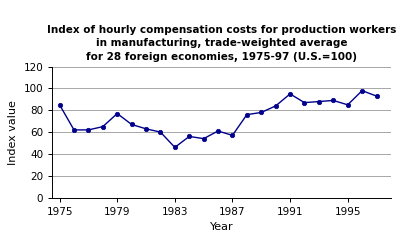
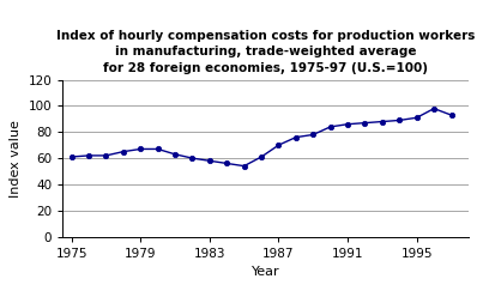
1975: 85 -> 61
1979: 77 -> 67
1983: 46 -> 58
1987: 57 -> 70
1991: 95 -> 86
1995: 85 -> 91
